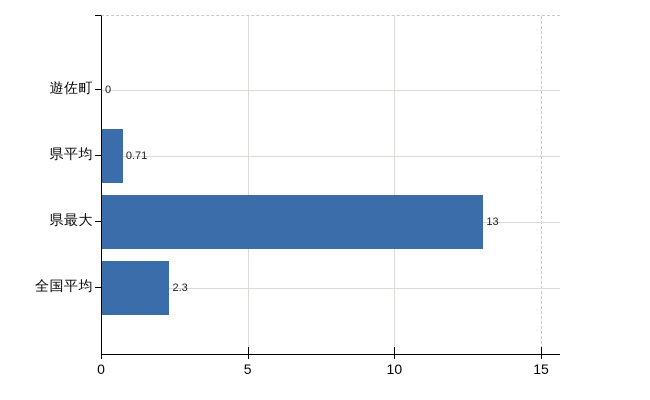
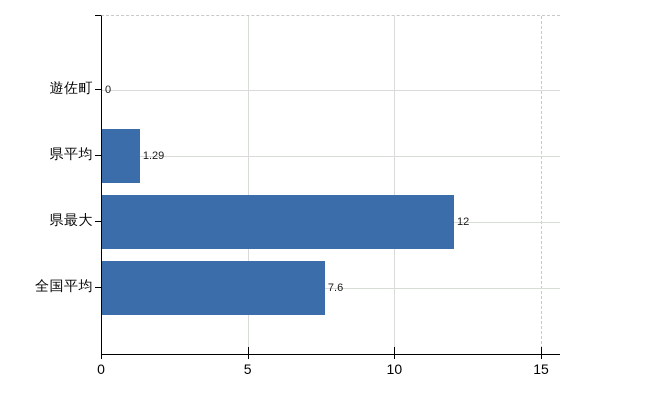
県平均: 0.71 -> 1.29
県最大: 13 -> 12
全国平均: 2.3 -> 7.6
